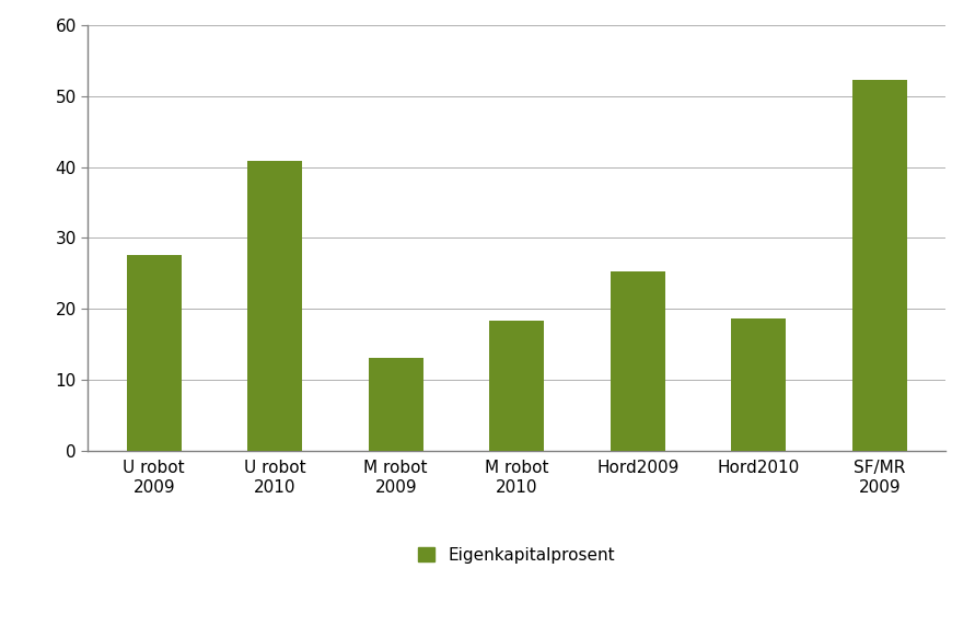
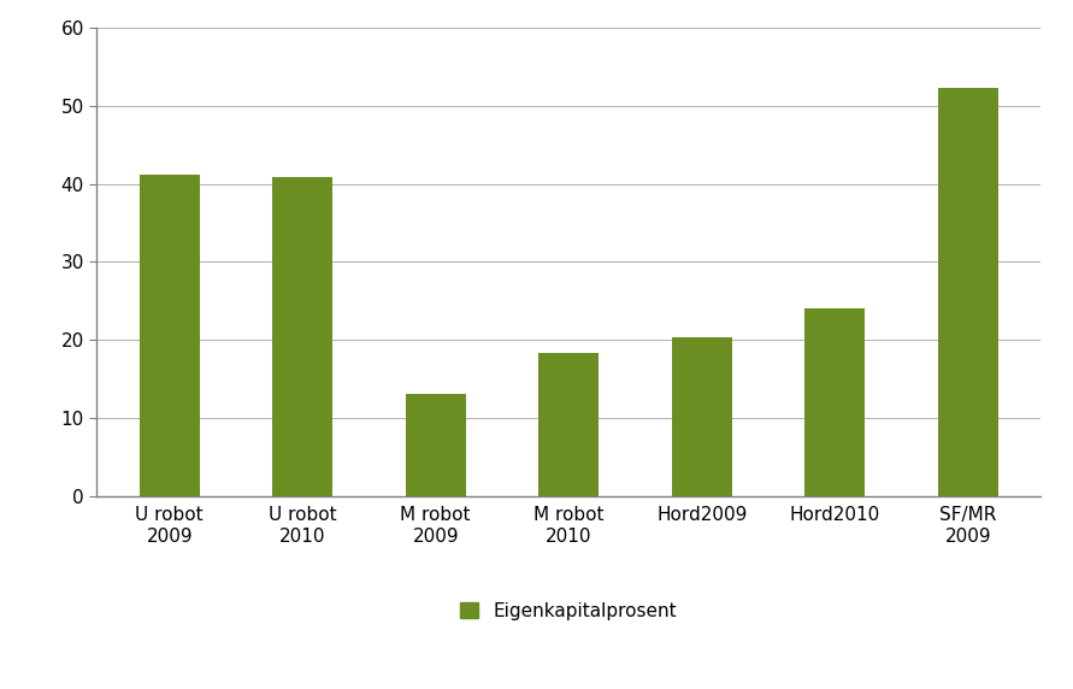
U robot 2009: 27.6 -> 41.2
Hord2009: 25.2 -> 20.3
Hord2010: 18.6 -> 24.0
